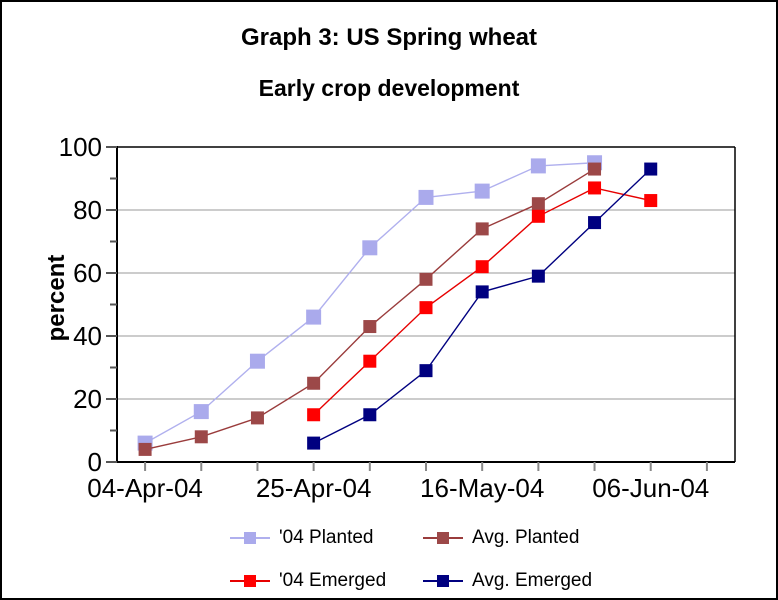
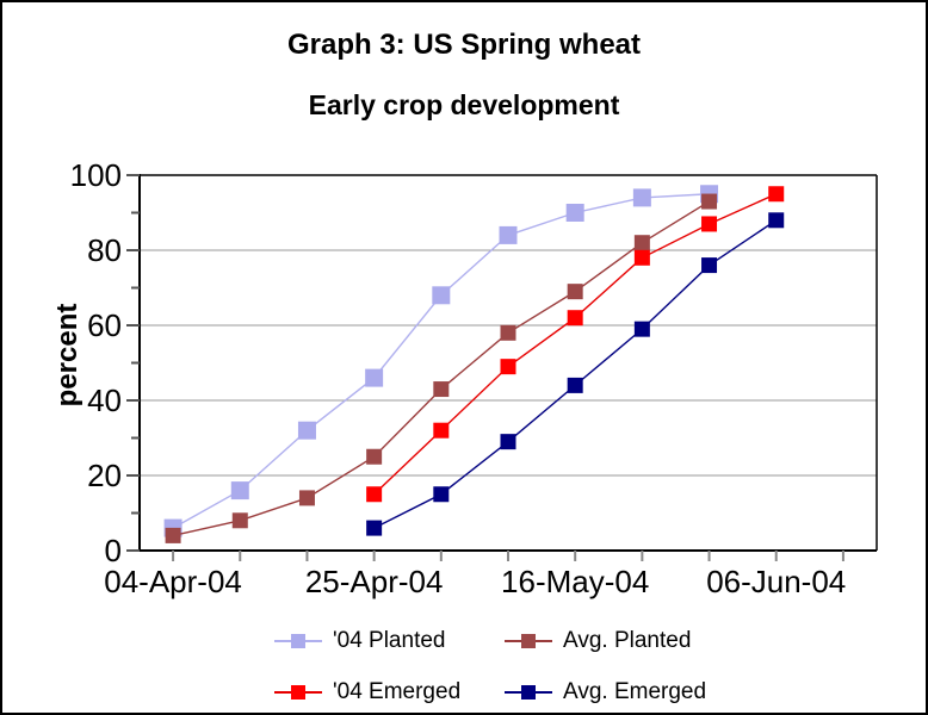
'04 Planted/16-May-04: 86 -> 90
Avg. Planted/16-May-04: 74 -> 69
Avg. Emerged/16-May-04: 54 -> 44
'04 Emerged/06-Jun-04: 83 -> 95
Avg. Emerged/06-Jun-04: 93 -> 88
